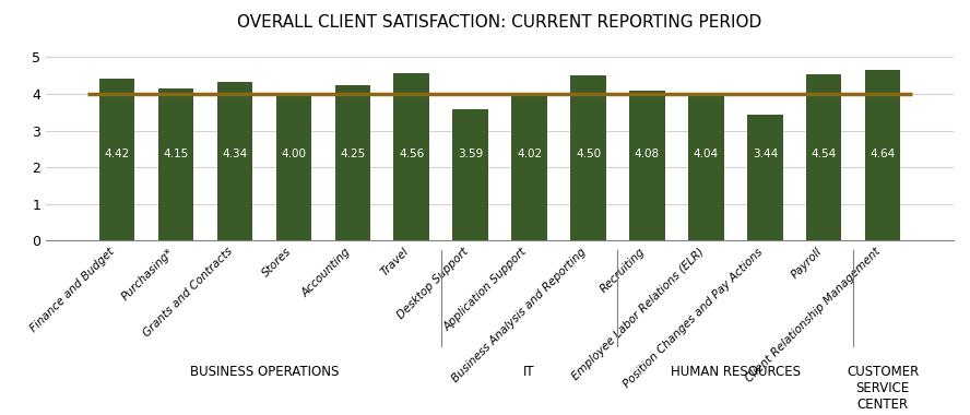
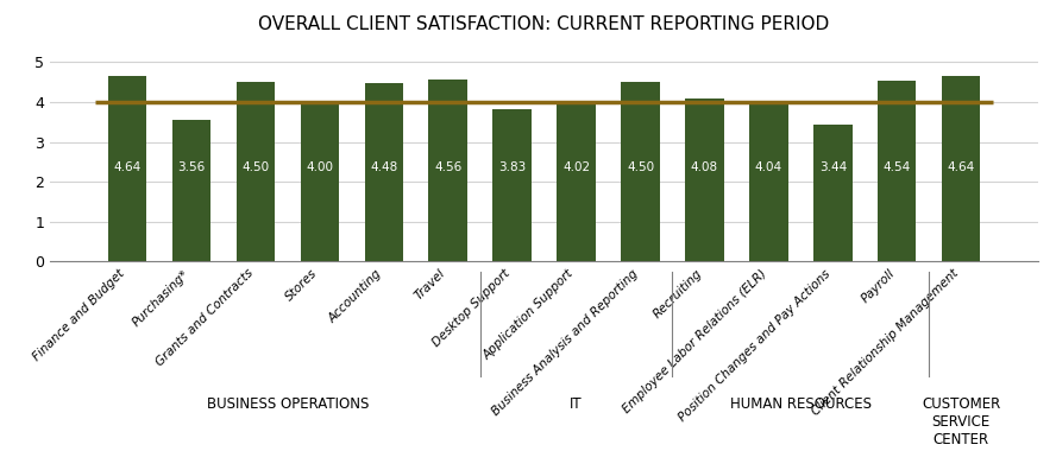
Finance and Budget: 4.42 -> 4.64
Purchasing*: 4.15 -> 3.56
Grants and Contracts: 4.34 -> 4.50
Accounting: 4.25 -> 4.48
Desktop Support: 3.59 -> 3.83
